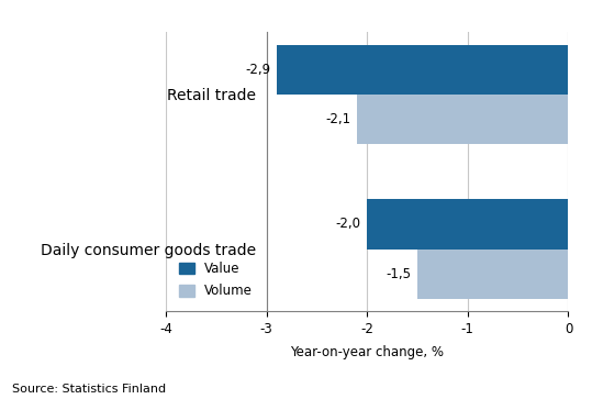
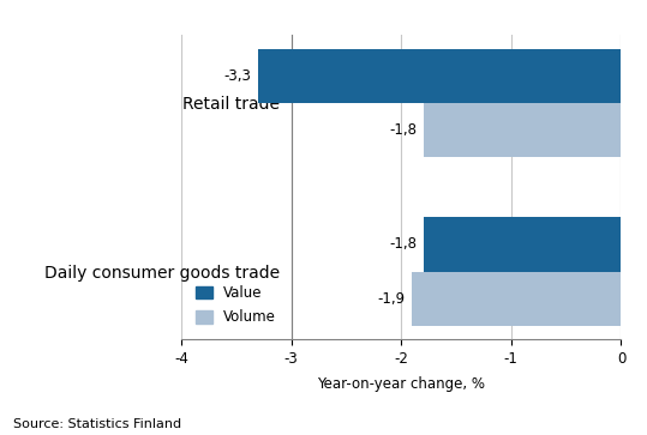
Value/Retail trade: -2,9 -> -3,3
Volume/Retail trade: -2,1 -> -1,8
Value/Daily consumer goods trade: -2,0 -> -1,8
Volume/Daily consumer goods trade: -1,5 -> -1,9
